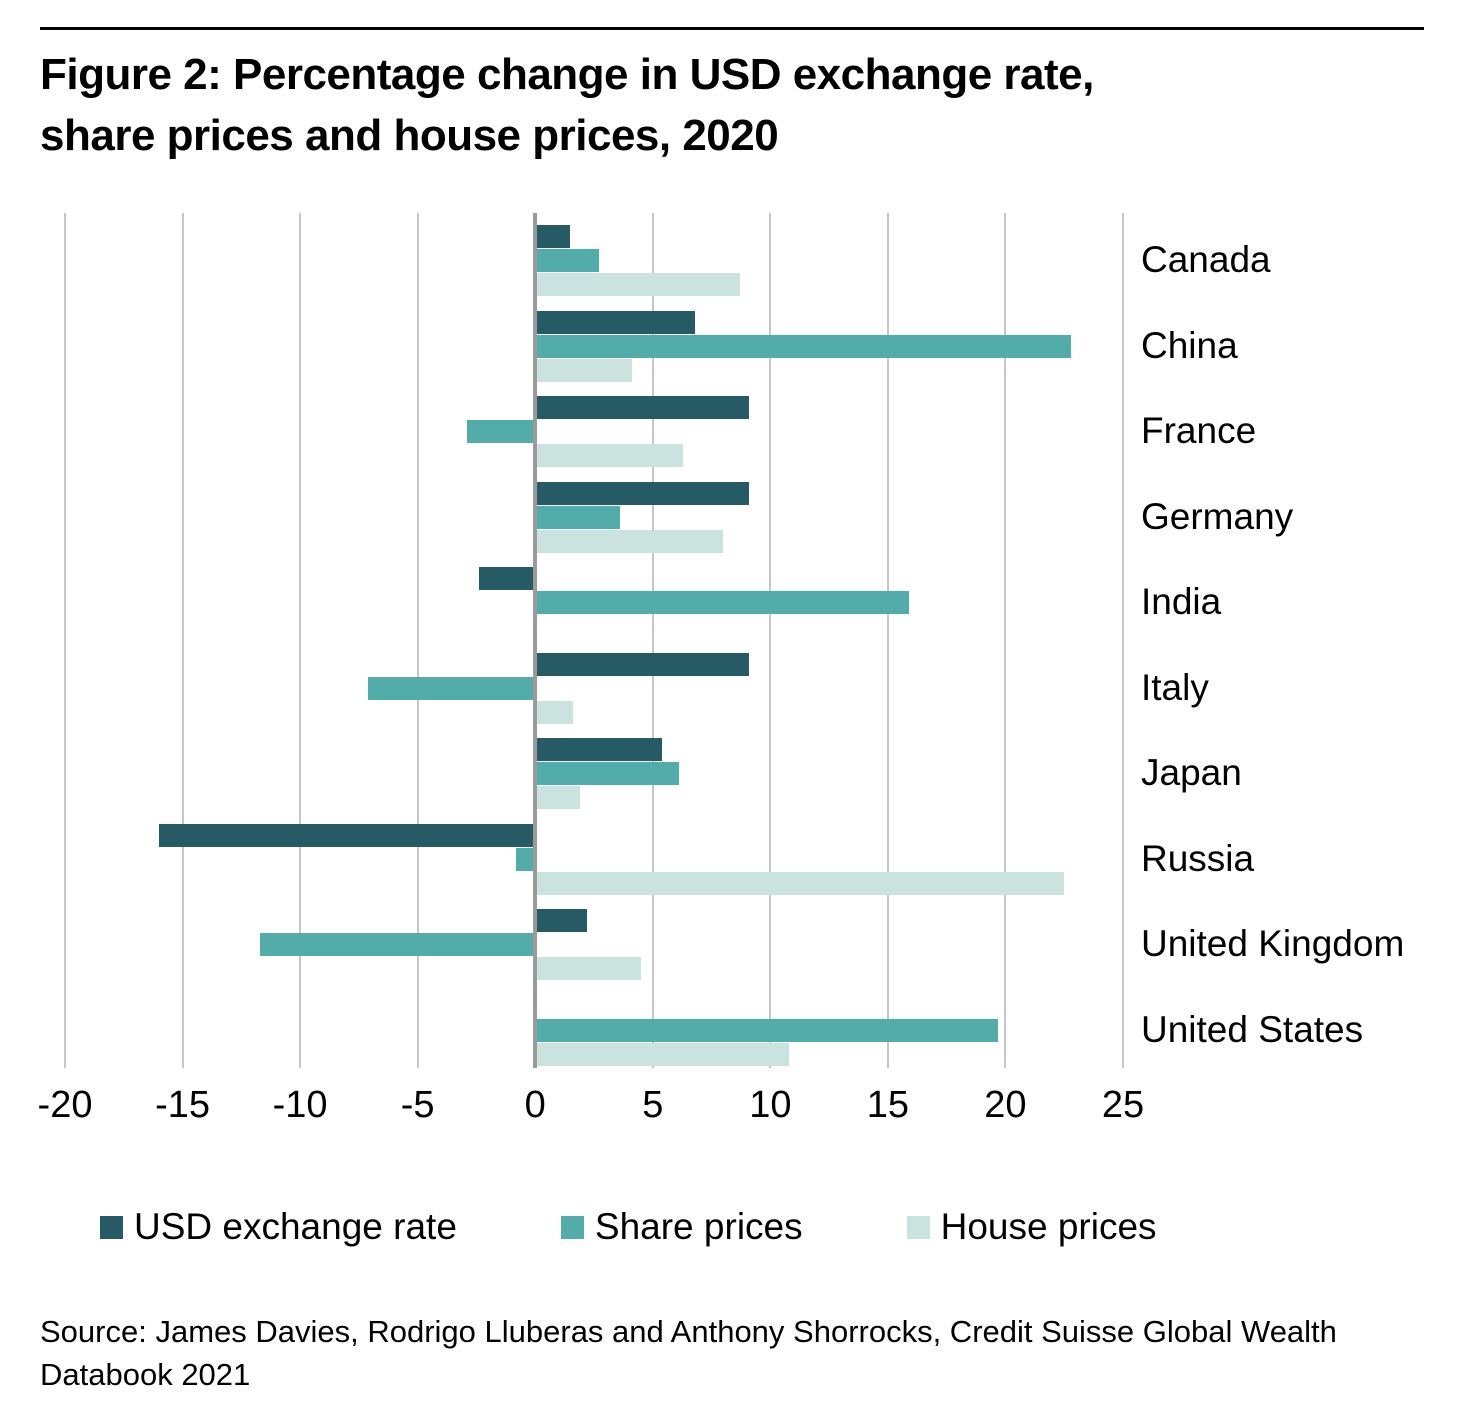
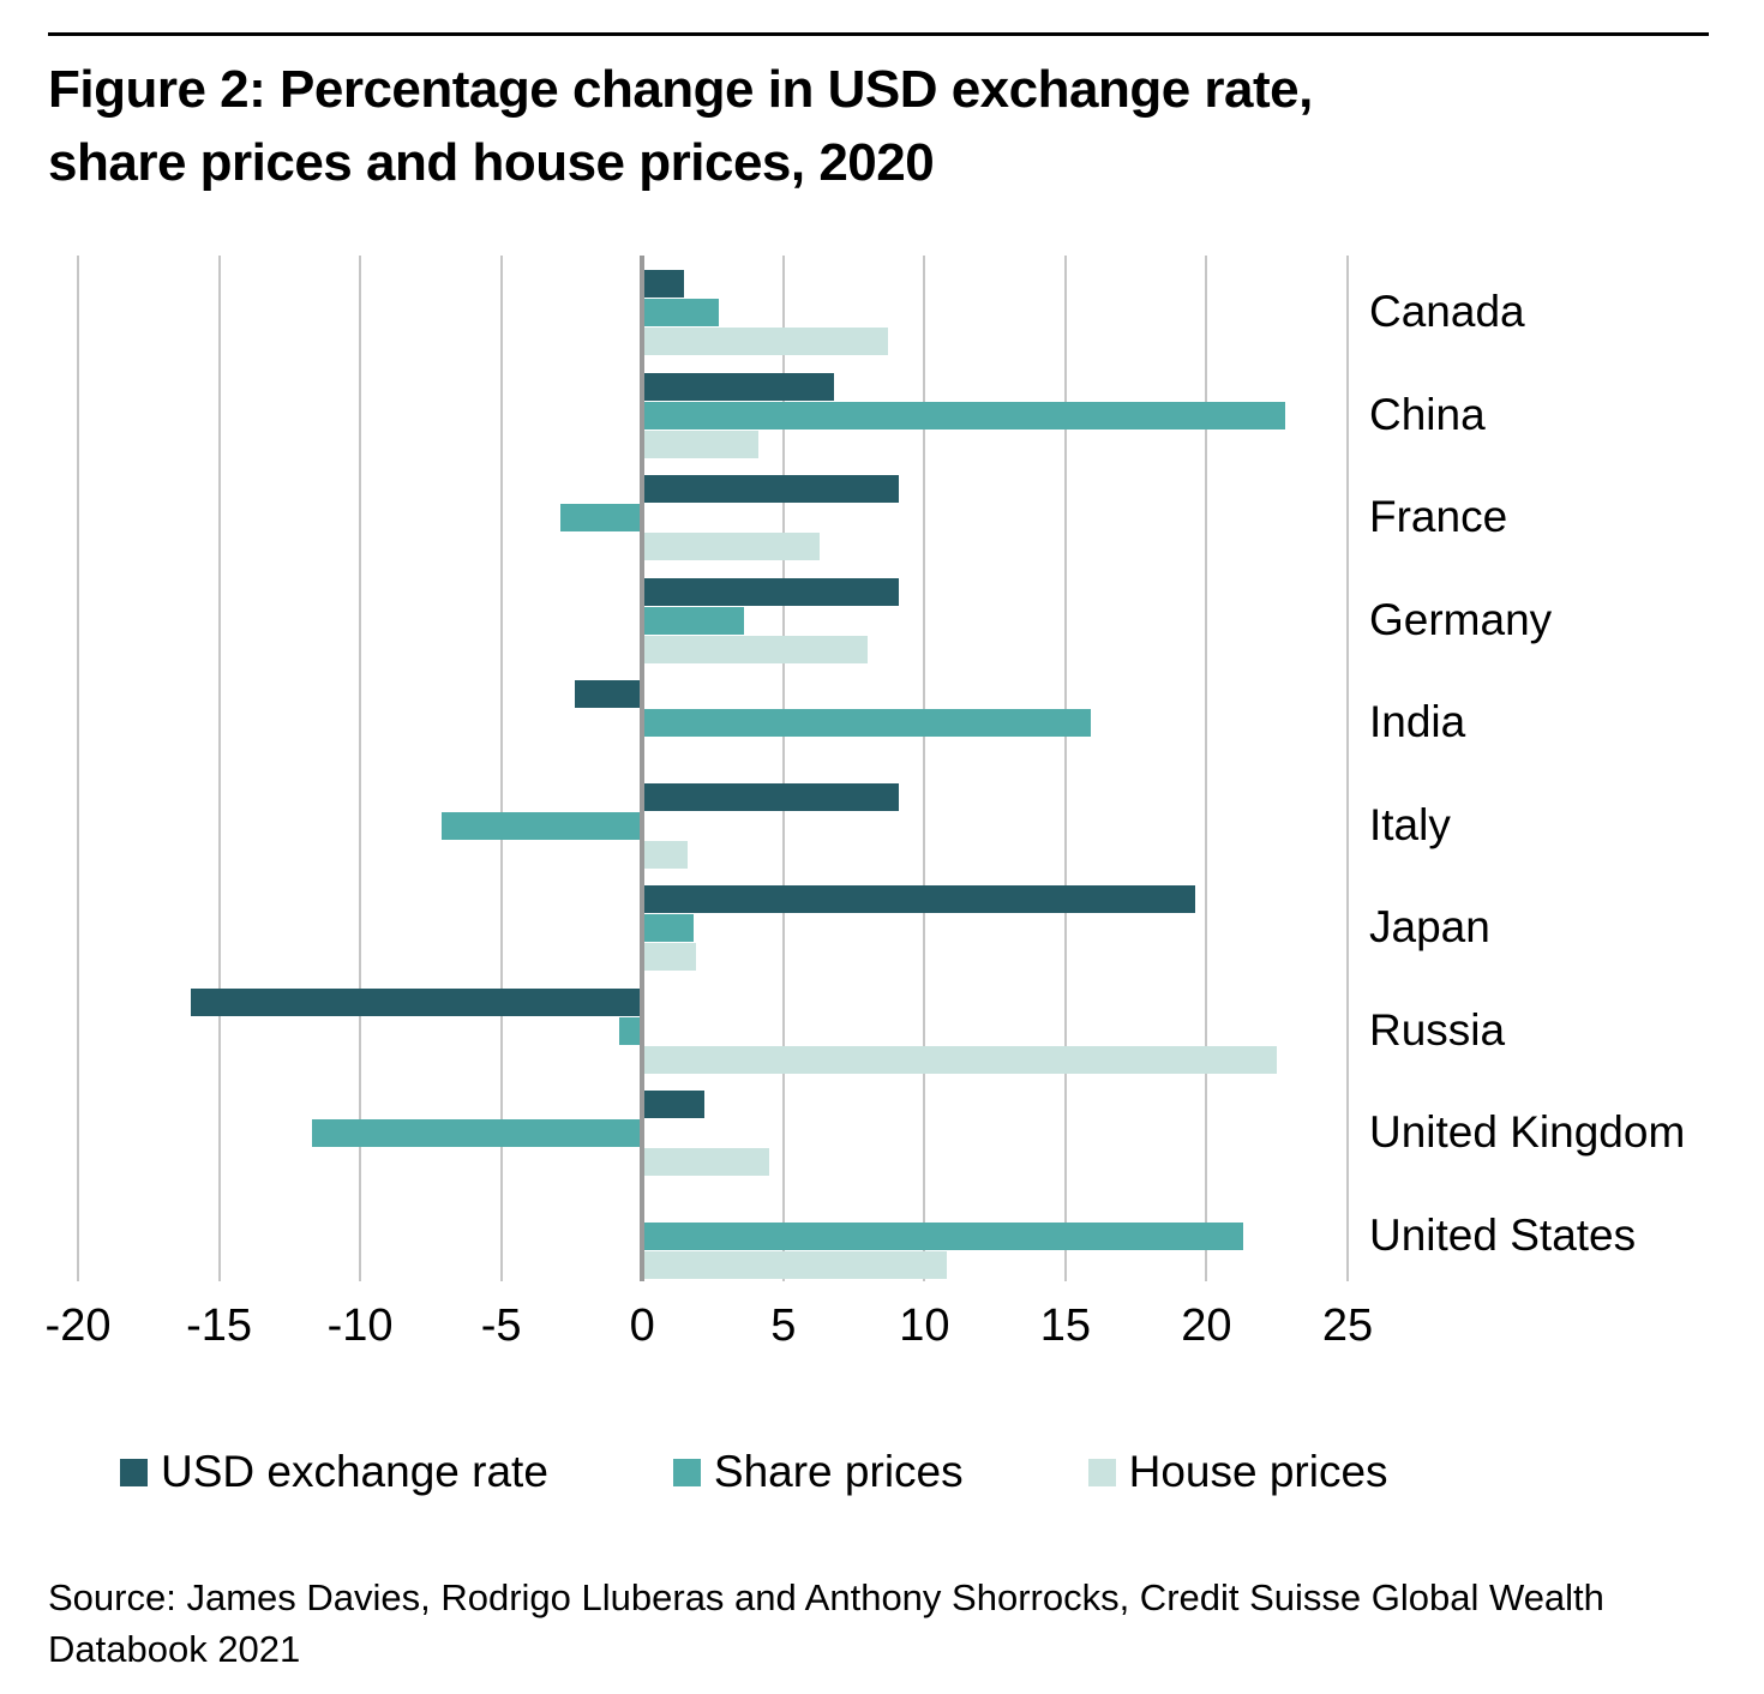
USD exchange rate/Japan: 5.4 -> 19.6
Share prices/Japan: 6.1 -> 1.8
Share prices/United States: 19.7 -> 21.3
